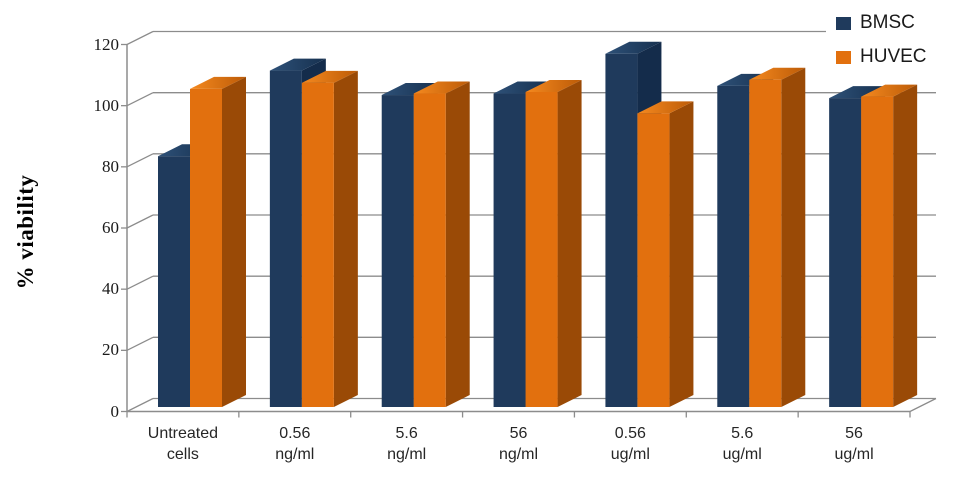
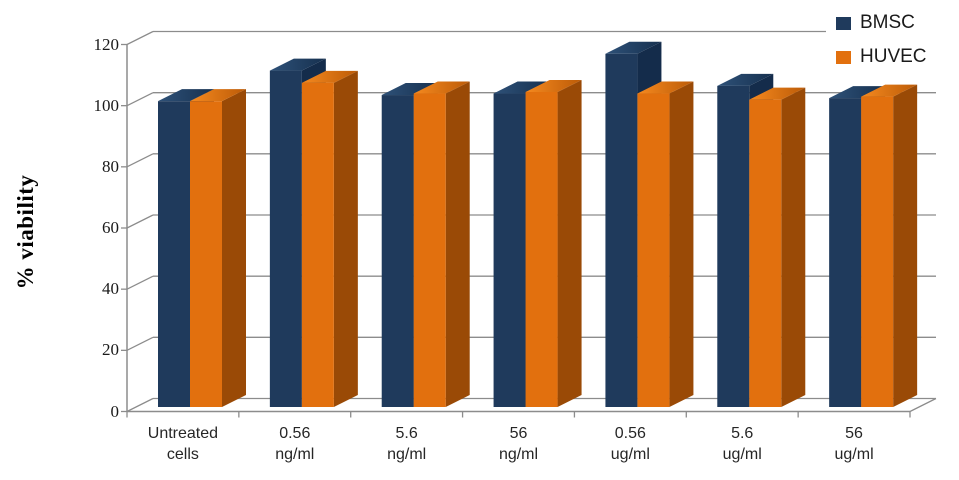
BMSC/Untreated cells: 82 -> 100
HUVEC/Untreated cells: 104 -> 100
HUVEC/0.56 ug/ml: 96 -> 102
HUVEC/5.6 ug/ml: 107 -> 100
